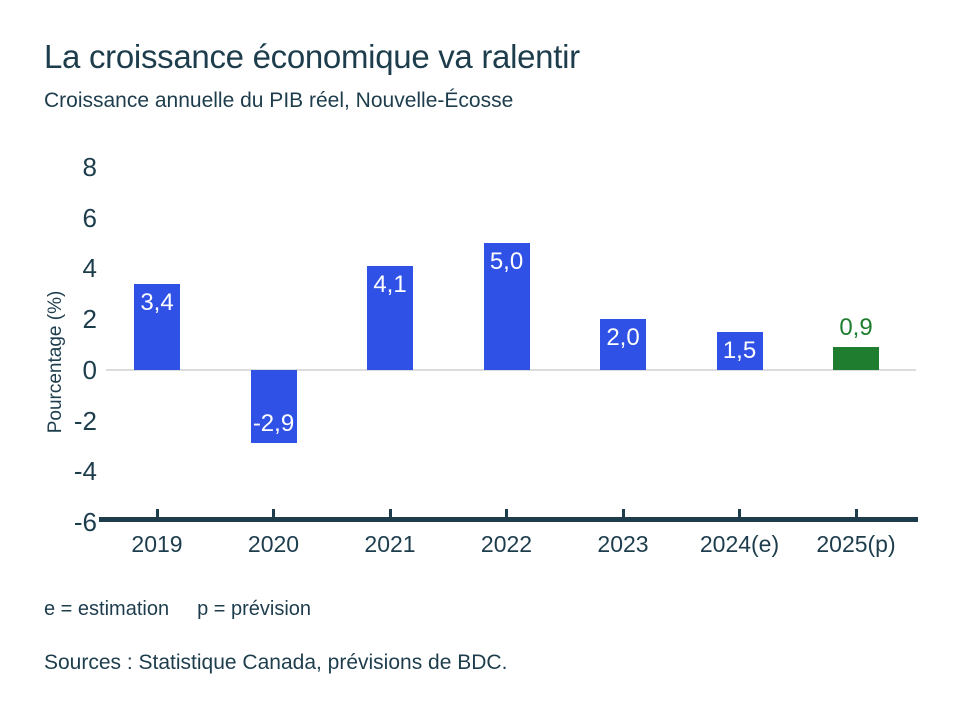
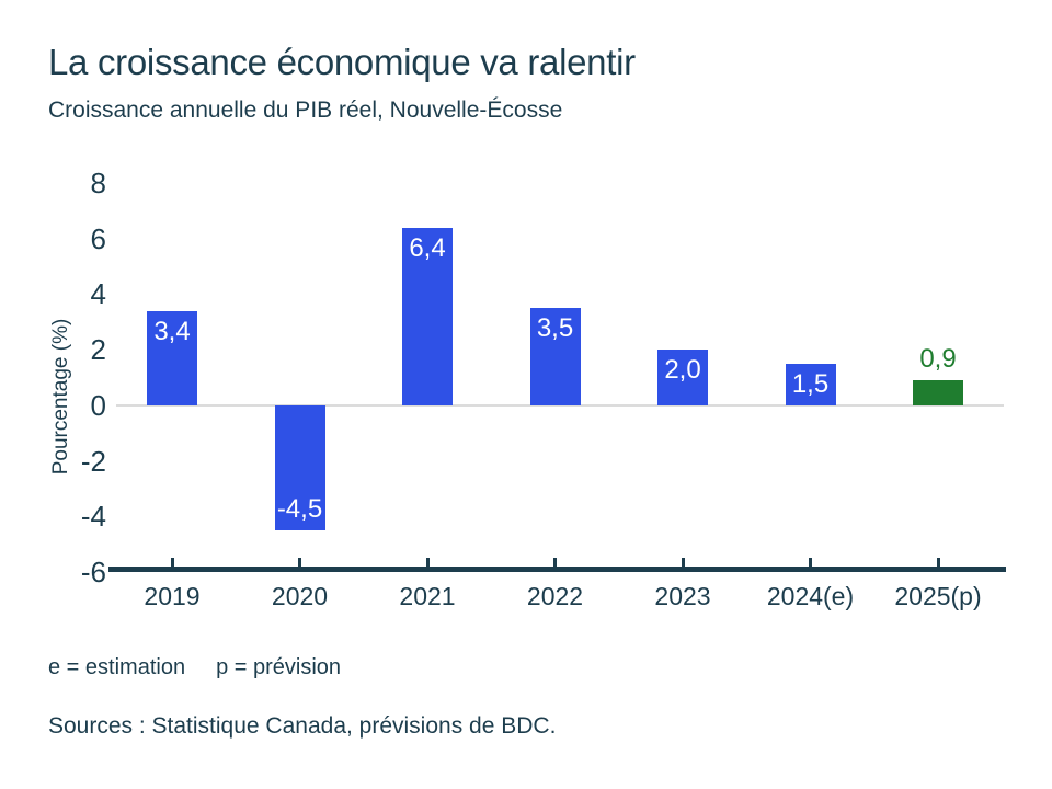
2020: -2,9 -> -4,5
2021: 4,1 -> 6,4
2022: 5,0 -> 3,5
